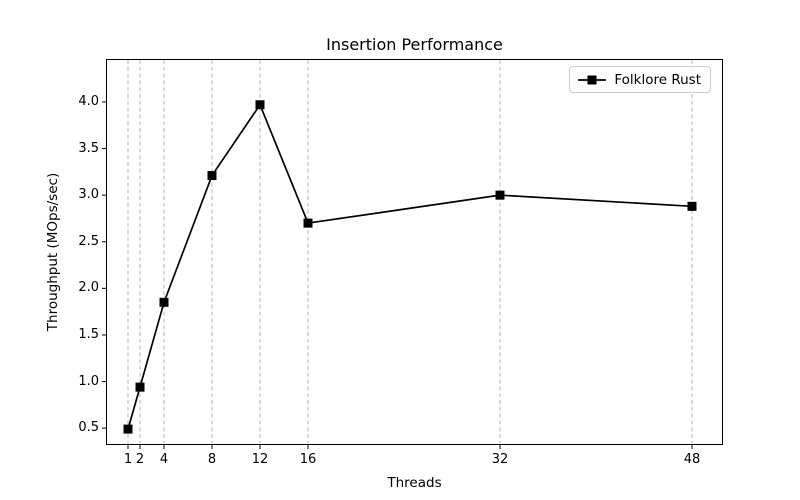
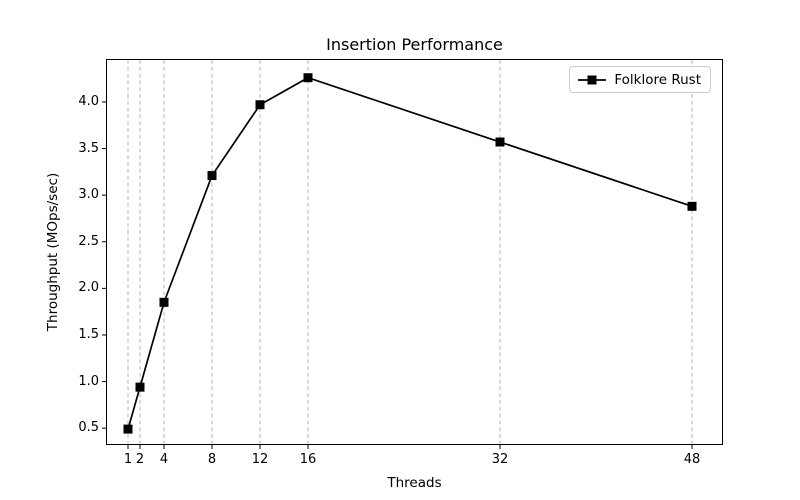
16: 2.7 -> 4.3
32: 3.0 -> 3.6
